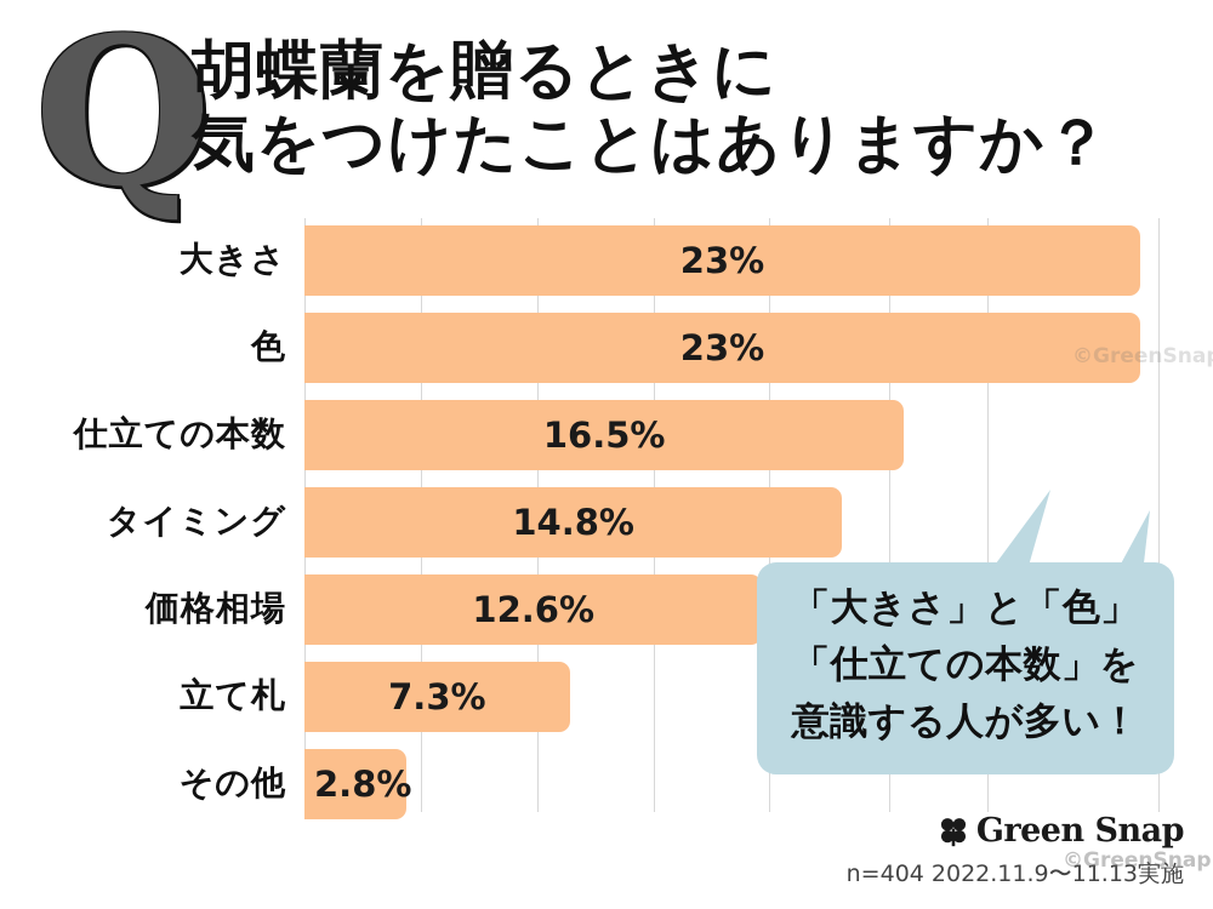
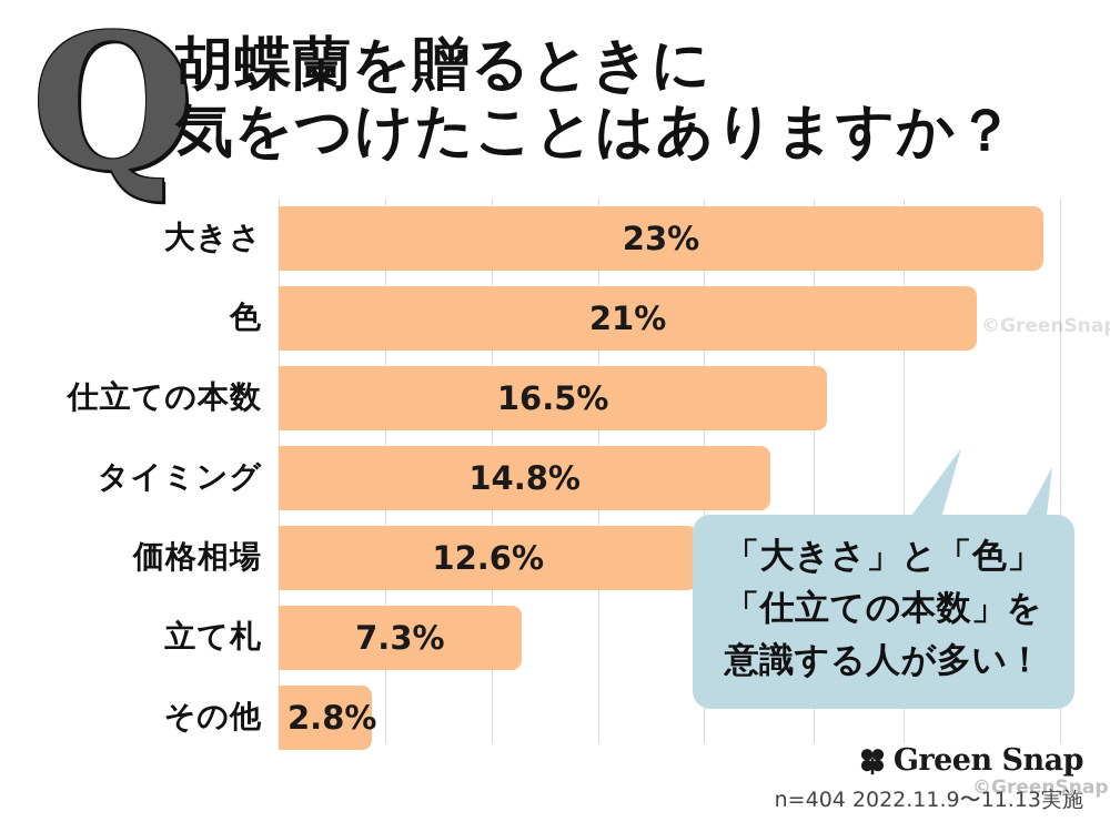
色: 23% -> 21%
